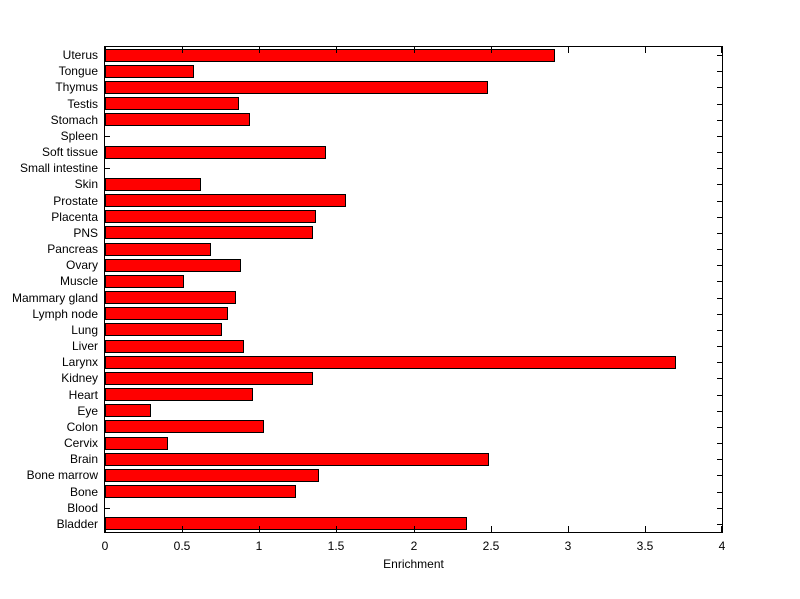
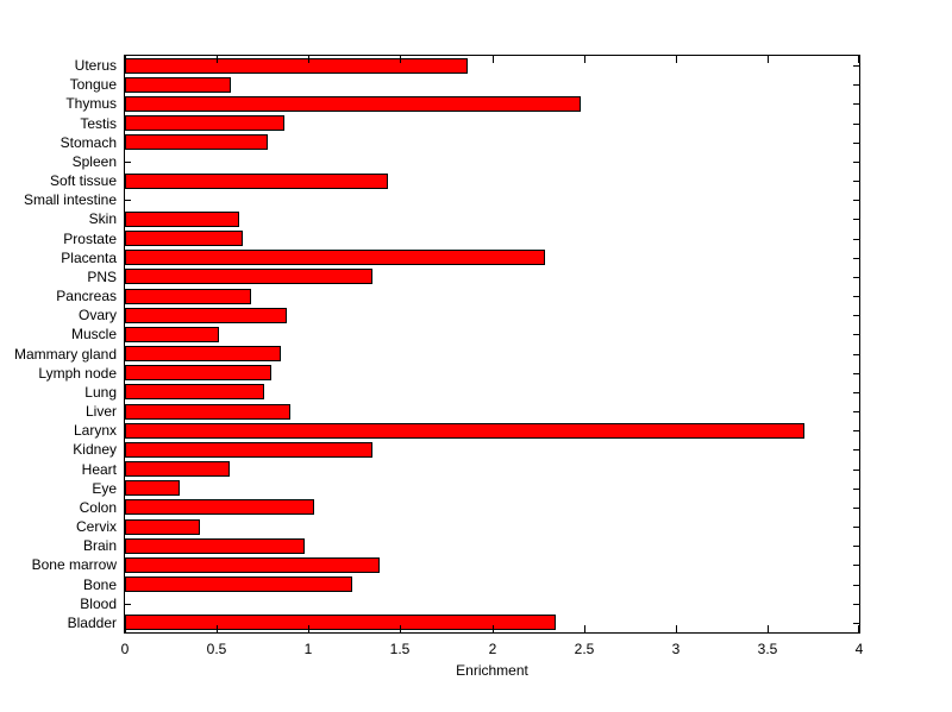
Uterus: 2.92 -> 1.87
Stomach: 0.94 -> 0.78
Prostate: 1.56 -> 0.64
Placenta: 1.37 -> 2.29
Heart: 0.96 -> 0.57
Brain: 2.49 -> 0.98
